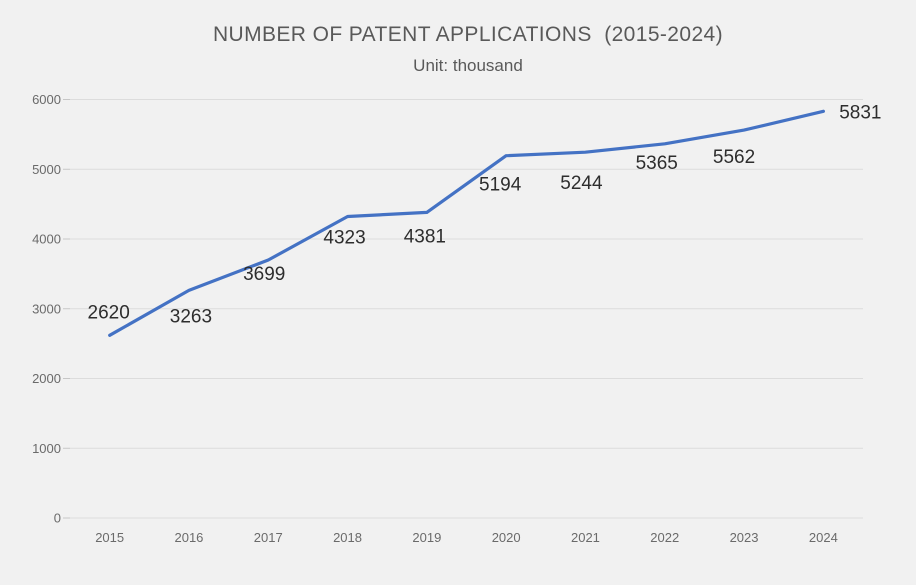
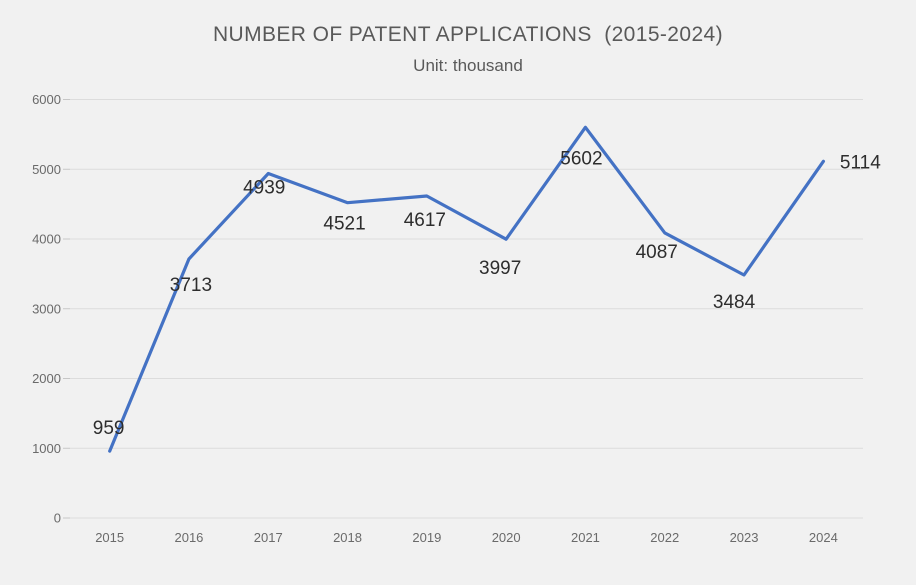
2015: 2620 -> 959
2016: 3263 -> 3713
2017: 3699 -> 4939
2018: 4323 -> 4521
2019: 4381 -> 4617
2020: 5194 -> 3997
2021: 5244 -> 5602
2022: 5365 -> 4087
2023: 5562 -> 3484
2024: 5831 -> 5114
